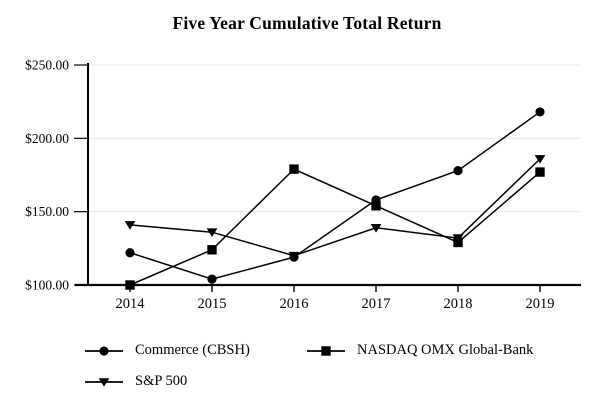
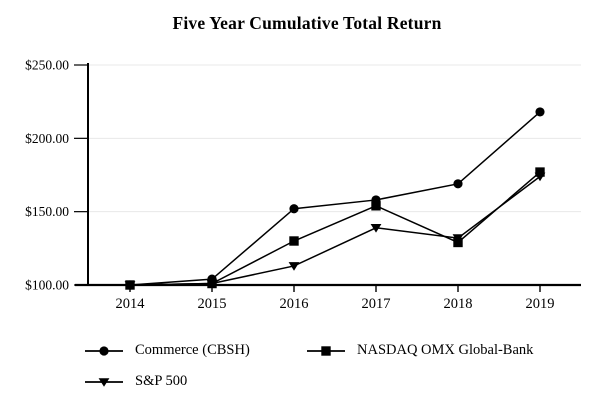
Commerce (CBSH)/2014: $122 -> $100
S&P 500/2014: $141 -> $100
NASDAQ OMX Global-Bank/2015: $124 -> $101
S&P 500/2015: $136 -> $101
Commerce (CBSH)/2016: $119 -> $152
NASDAQ OMX Global-Bank/2016: $179 -> $130
S&P 500/2016: $120 -> $113
Commerce (CBSH)/2018: $178 -> $169
S&P 500/2019: $186 -> $174
